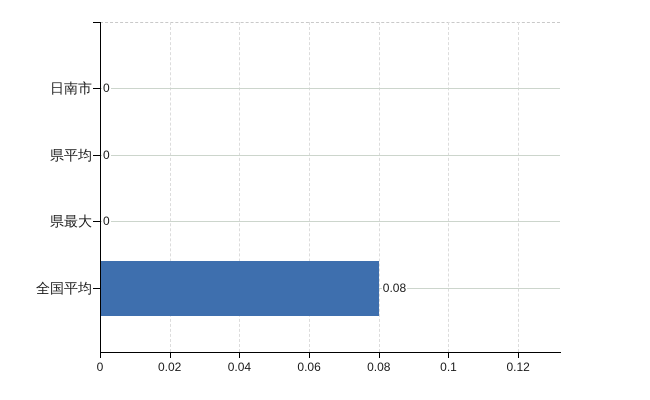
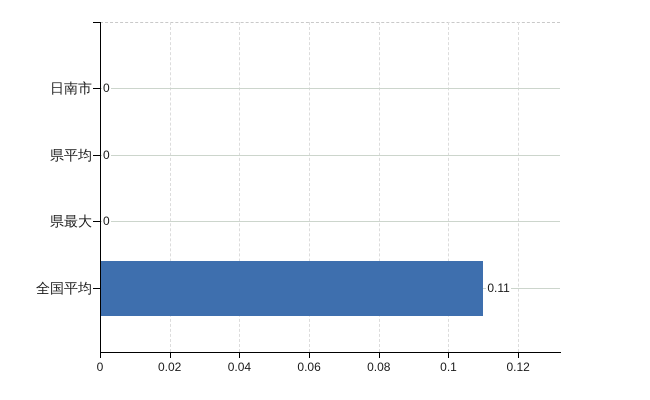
全国平均: 0.08 -> 0.11
